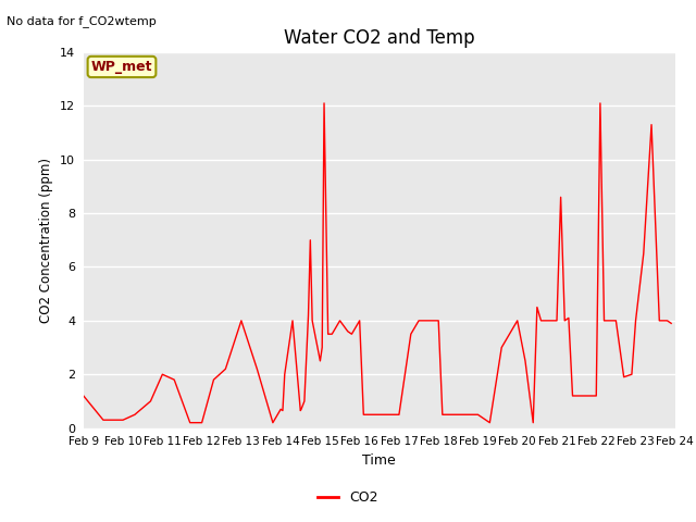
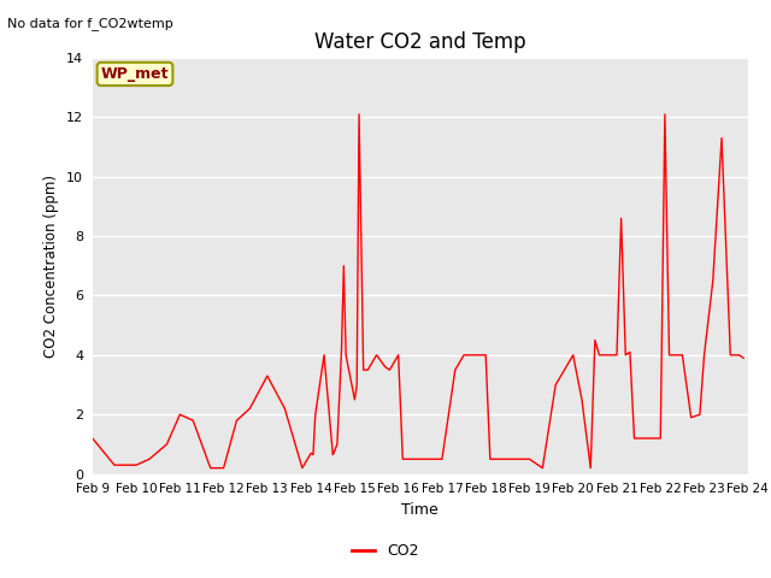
Feb 13: 4.00 -> 3.30
